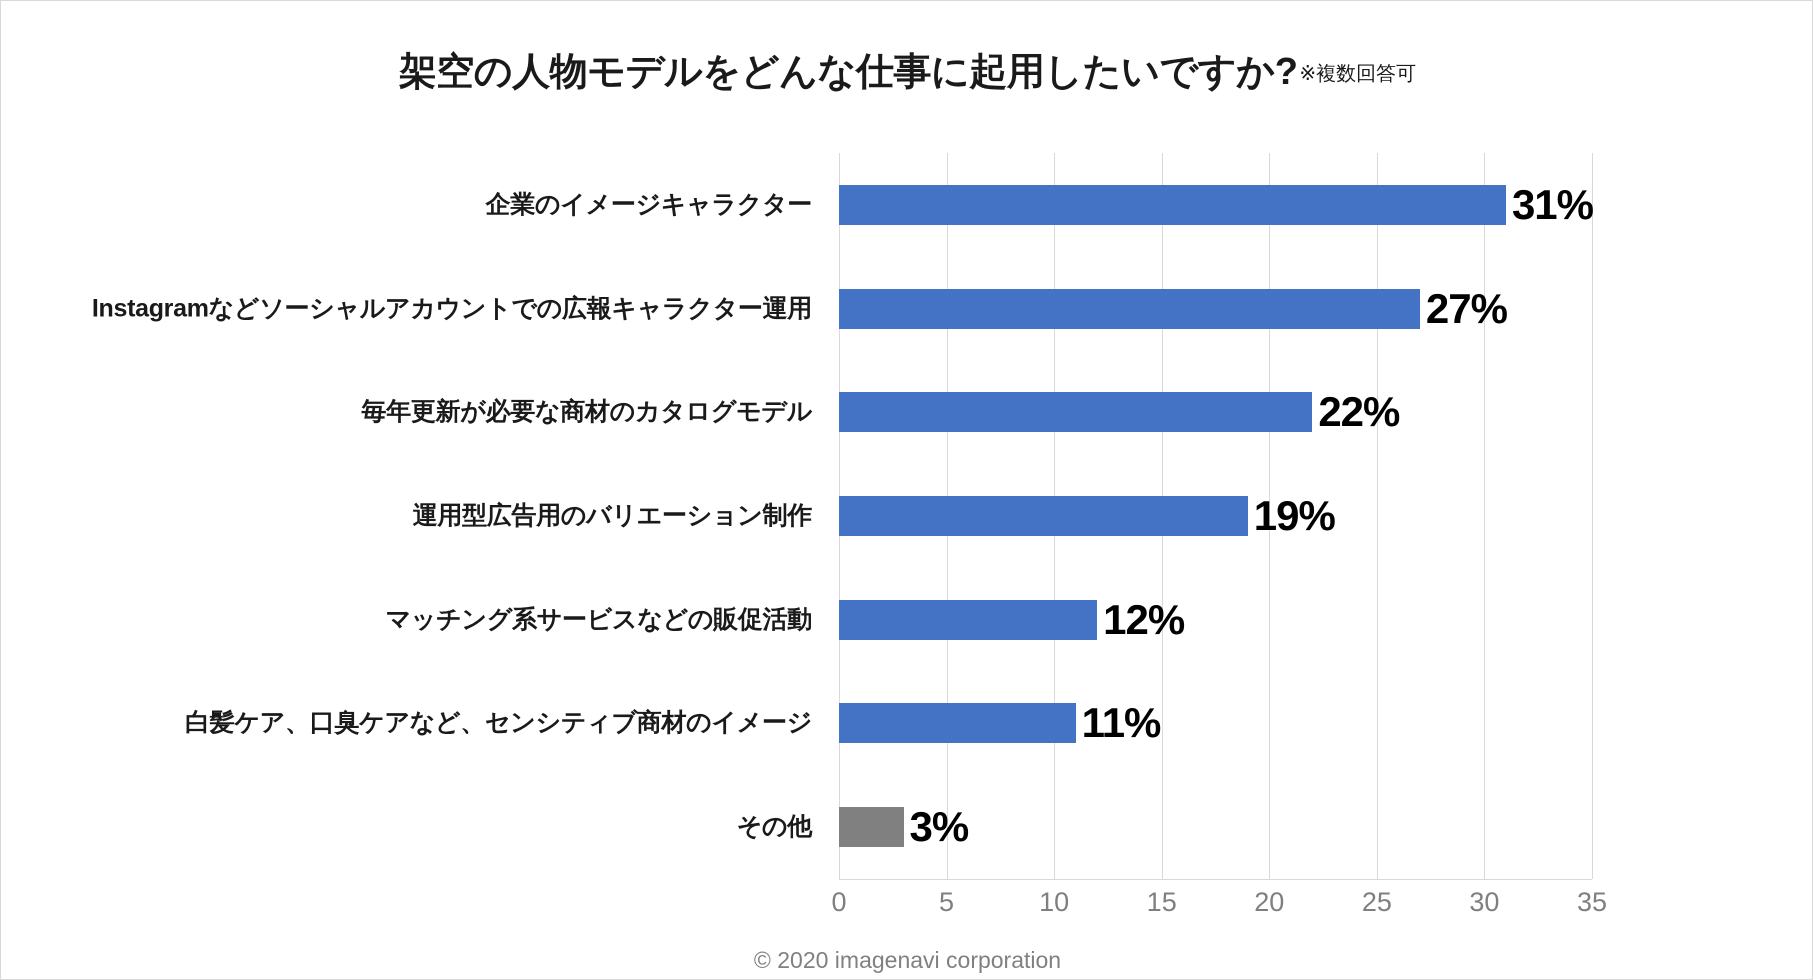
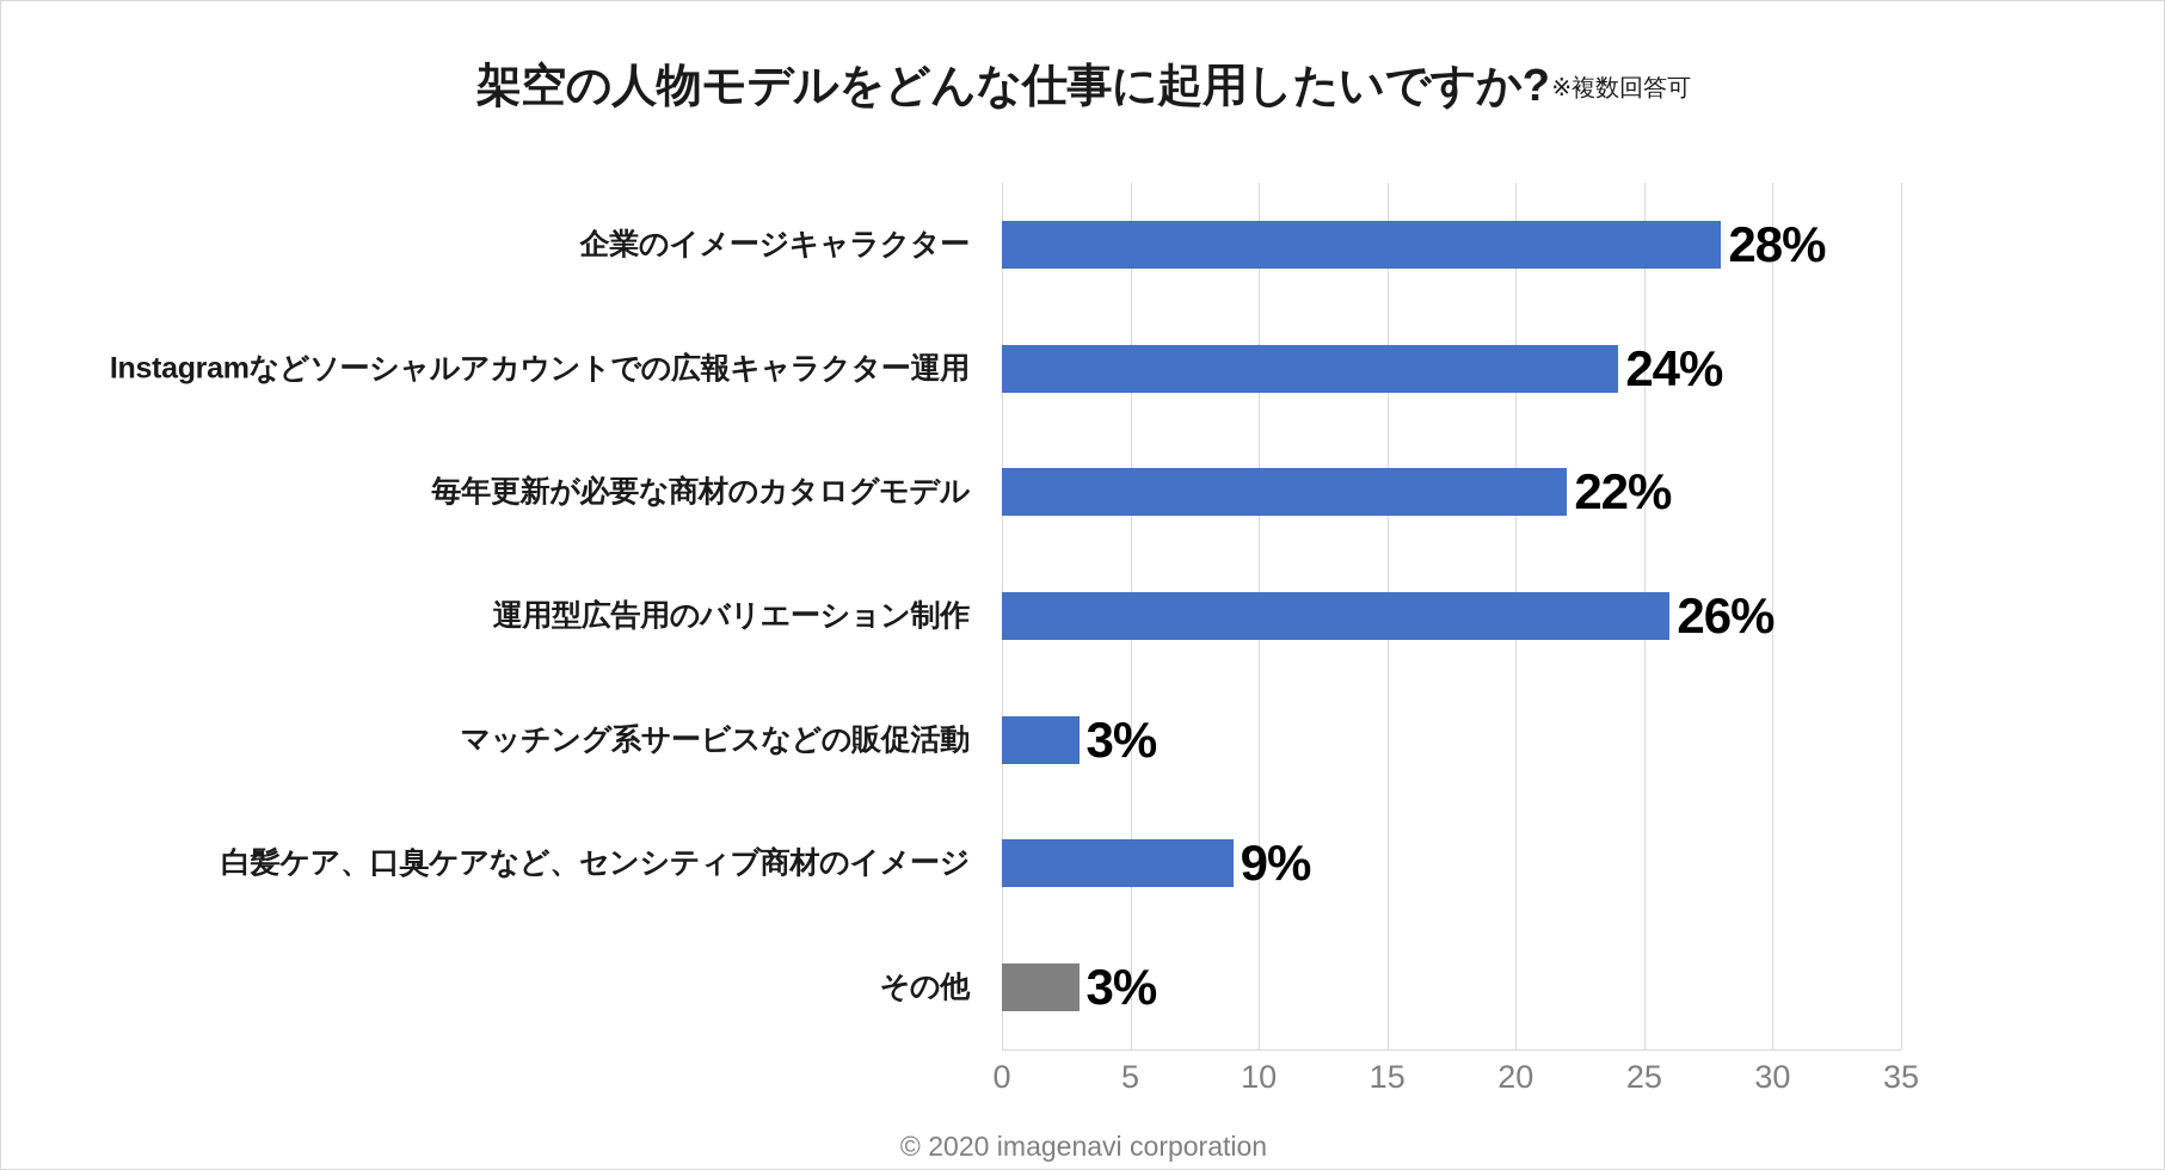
企業のイメージキャラクター: 31% -> 28%
Instagramなどソーシャルアカウントでの広報キャラクター運用: 27% -> 24%
運用型広告用のバリエーション制作: 19% -> 26%
マッチング系サービスなどの販促活動: 12% -> 3%
白髪ケア、口臭ケアなど、センシティブ商材のイメージ: 11% -> 9%
